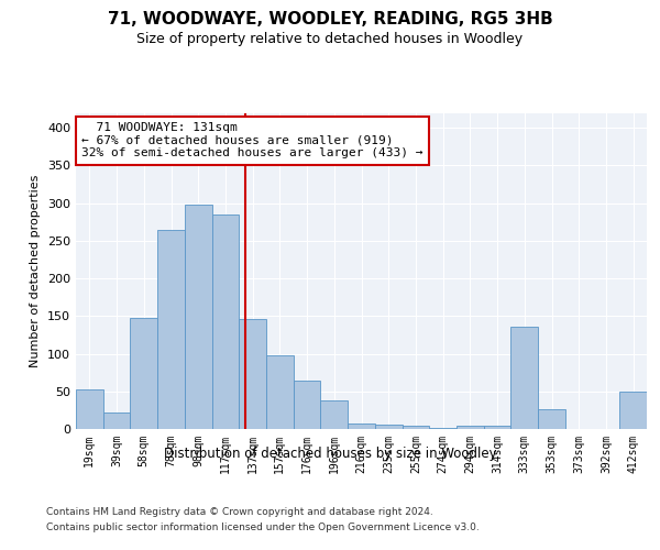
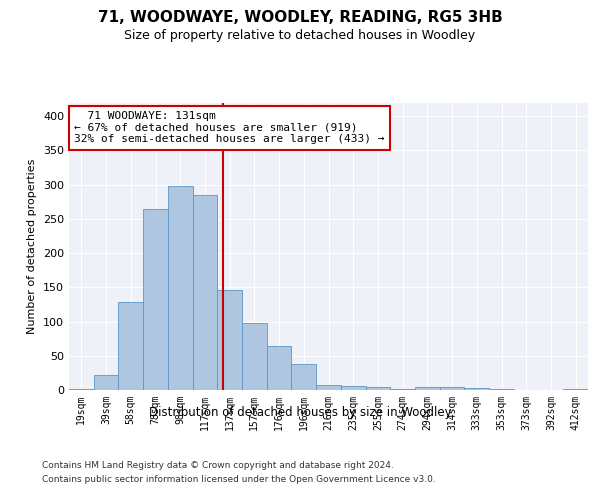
19sqm: 52 -> 2
58sqm: 148 -> 129
333sqm: 136 -> 3
353sqm: 26 -> 1
412sqm: 50 -> 1
